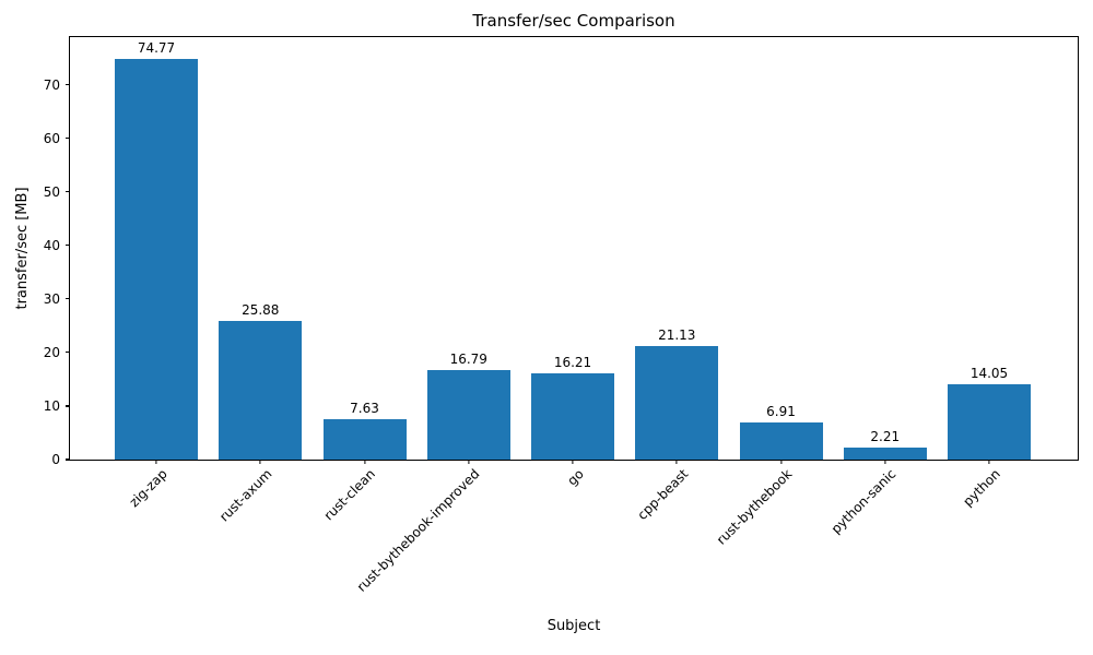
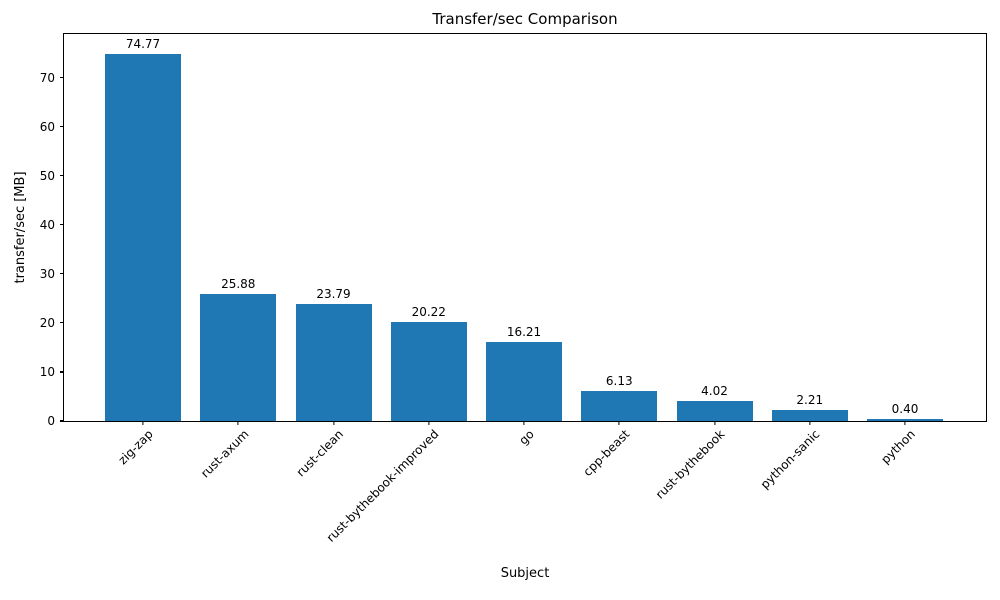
rust-clean: 7.63 -> 23.79
rust-bythebook-improved: 16.79 -> 20.22
cpp-beast: 21.13 -> 6.13
rust-bythebook: 6.91 -> 4.02
python: 14.05 -> 0.40
